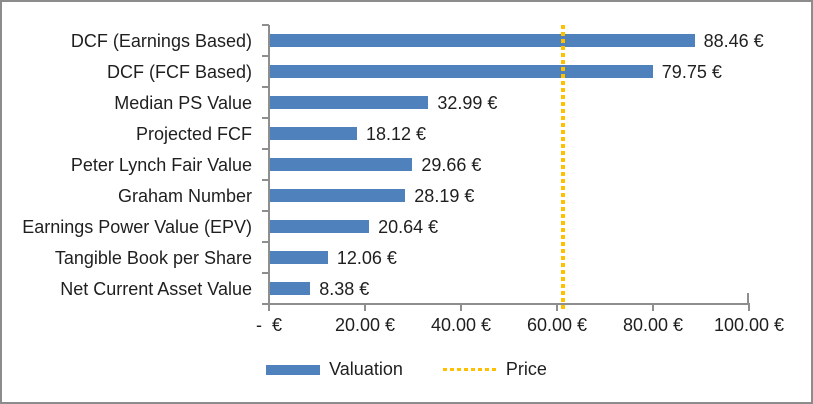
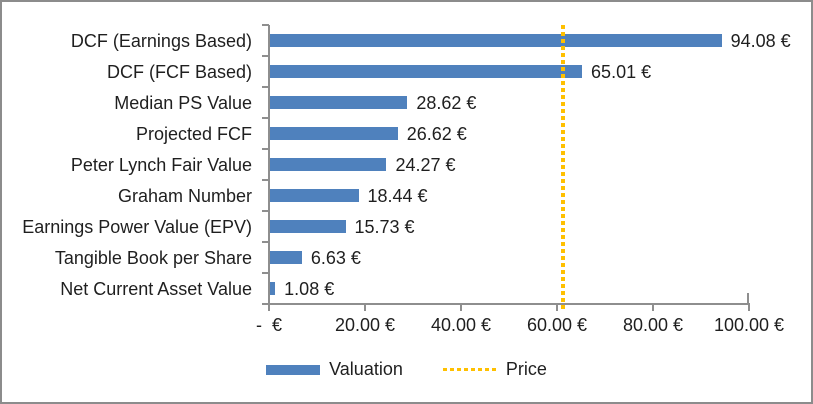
DCF (Earnings Based): 88.46 -> 94.08
DCF (FCF Based): 79.75 -> 65.01
Median PS Value: 32.99 -> 28.62
Projected FCF: 18.12 -> 26.62
Peter Lynch Fair Value: 29.66 -> 24.27
Graham Number: 28.19 -> 18.44
Earnings Power Value (EPV): 20.64 -> 15.73
Tangible Book per Share: 12.06 -> 6.63
Net Current Asset Value: 8.38 -> 1.08
